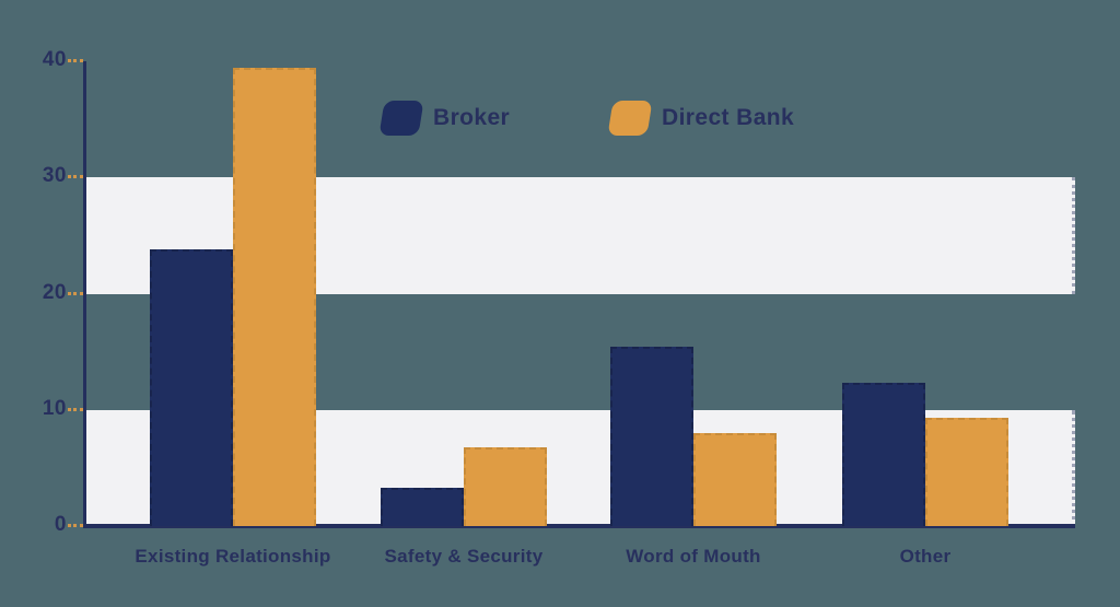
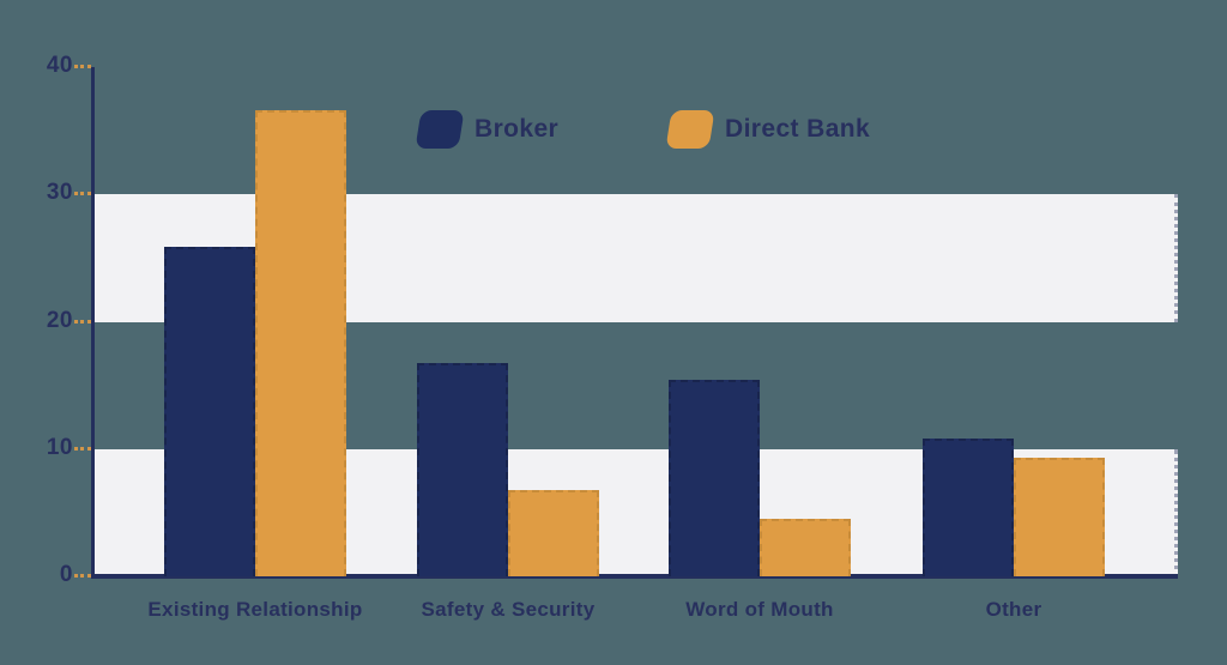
Broker/Existing Relationship: 23.8 -> 25.9
Direct Bank/Existing Relationship: 39.4 -> 36.6
Broker/Safety & Security: 3.3 -> 16.8
Direct Bank/Word of Mouth: 8.0 -> 4.5
Broker/Other: 12.3 -> 10.8
